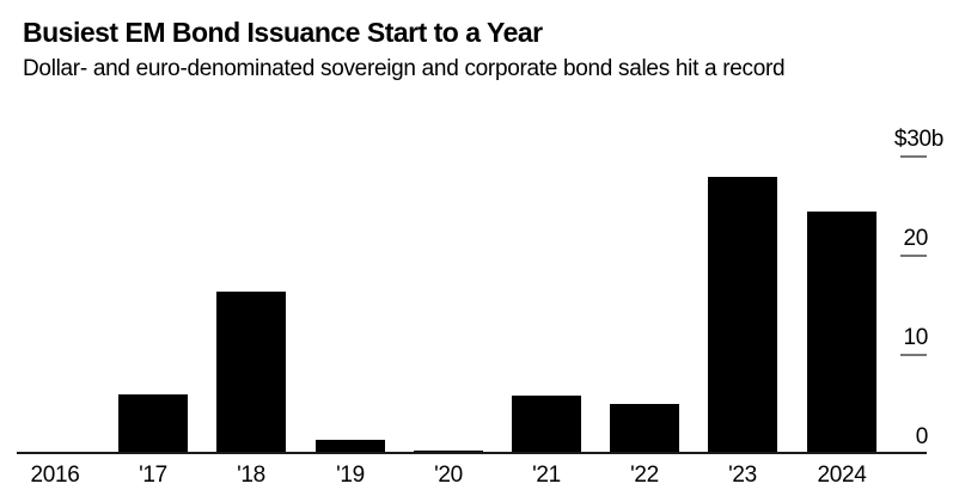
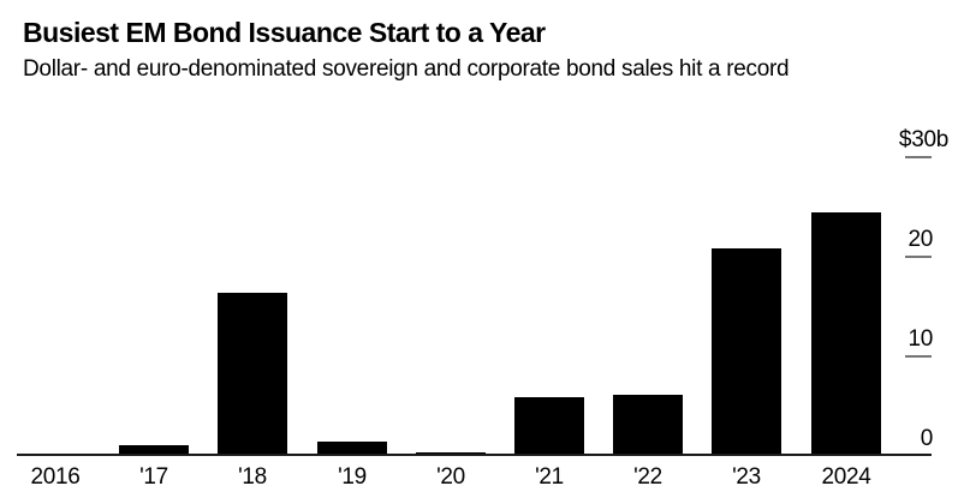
'17: 6 -> 1
'22: 5 -> 6
'23: 28 -> 21
